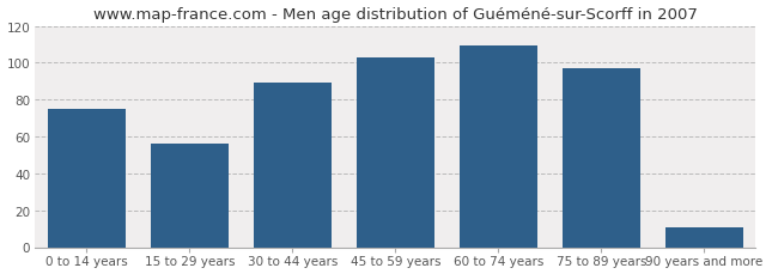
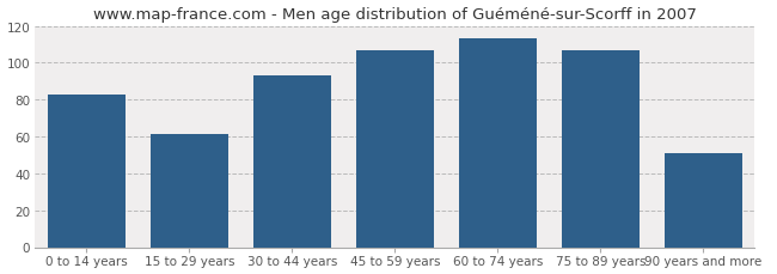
0 to 14 years: 75 -> 83
15 to 29 years: 56 -> 61
30 to 44 years: 89 -> 93
45 to 59 years: 103 -> 107
60 to 74 years: 109 -> 113
75 to 89 years: 97 -> 107
90 years and more: 11 -> 51
